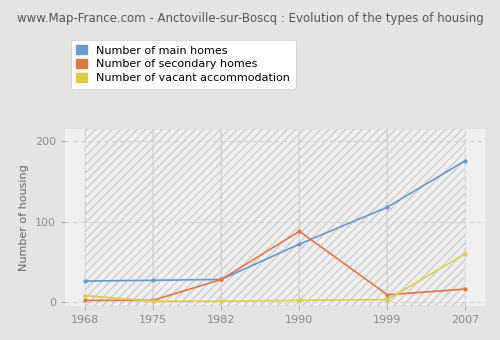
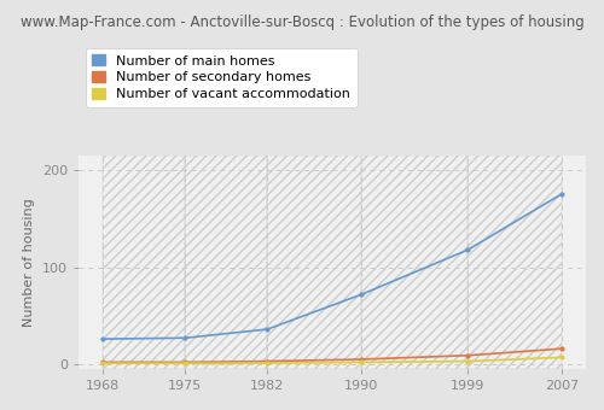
Number of vacant accommodation/1968: 8 -> 1
Number of main homes/1982: 28 -> 36
Number of secondary homes/1982: 28 -> 3
Number of secondary homes/1990: 88 -> 5
Number of vacant accommodation/2007: 60 -> 7
